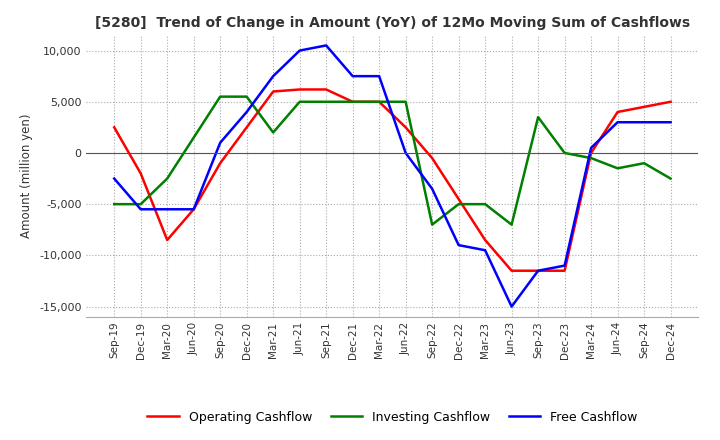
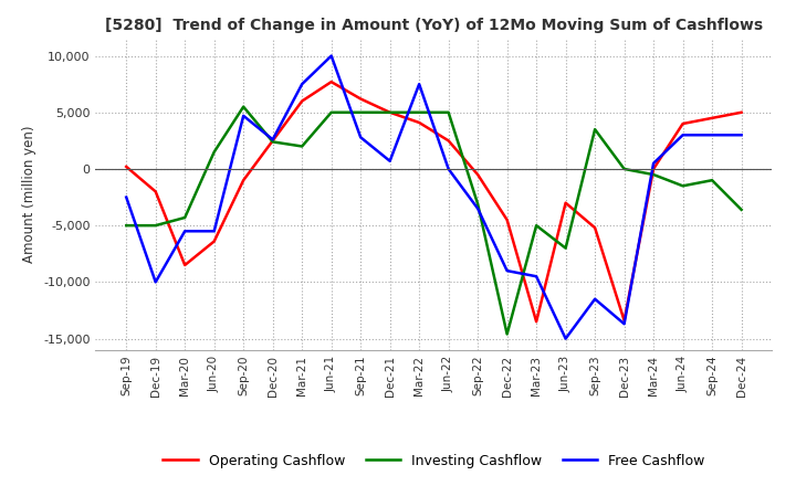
Operating Cashflow/Sep-19: 2,500 -> 200
Free Cashflow/Dec-19: -5,500 -> -10,000
Investing Cashflow/Mar-20: -2,500 -> -4,300
Operating Cashflow/Jun-20: -5,500 -> -6,400
Free Cashflow/Sep-20: 1,000 -> 4,700
Investing Cashflow/Dec-20: 5,500 -> 2,400
Free Cashflow/Dec-20: 4,000 -> 2,600
Operating Cashflow/Jun-21: 6,200 -> 7,700
Free Cashflow/Sep-21: 10,500 -> 2,800
Free Cashflow/Dec-21: 7,500 -> 700
Operating Cashflow/Mar-22: 5,000 -> 4,100
Investing Cashflow/Sep-22: -7,000 -> -3,100
Investing Cashflow/Dec-22: -5,000 -> -14,600
Operating Cashflow/Mar-23: -8,500 -> -13,500
Operating Cashflow/Jun-23: -11,500 -> -3,000
Operating Cashflow/Sep-23: -11,500 -> -5,200
Operating Cashflow/Dec-23: -11,500 -> -13,400
Free Cashflow/Dec-23: -11,000 -> -13,700
Investing Cashflow/Dec-24: -2,500 -> -3,600
